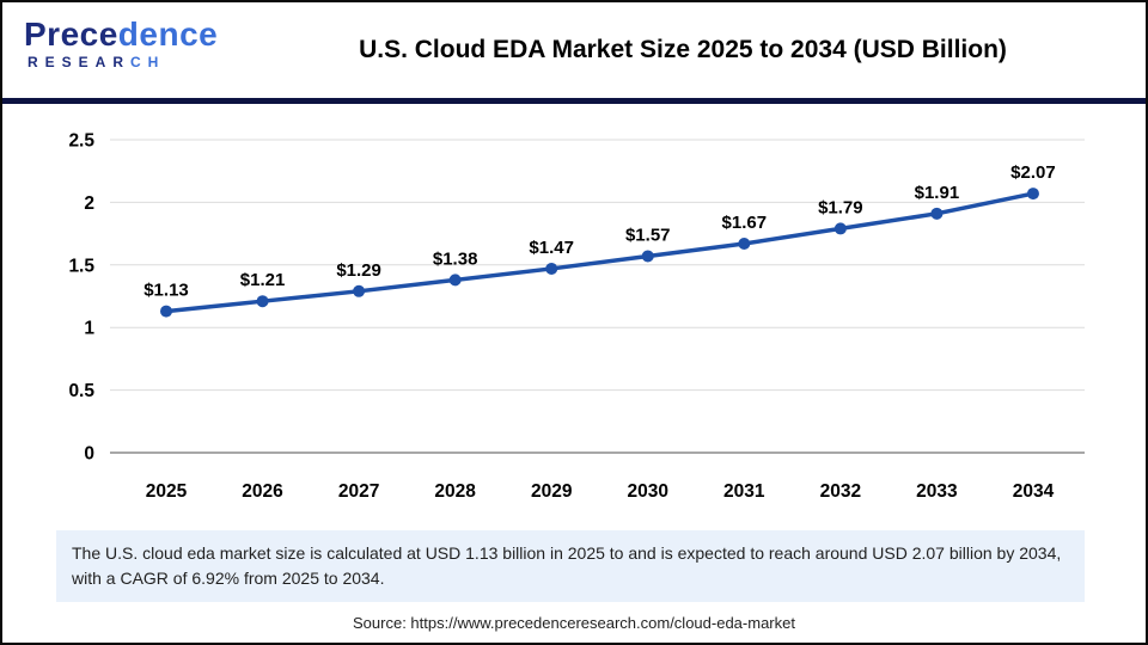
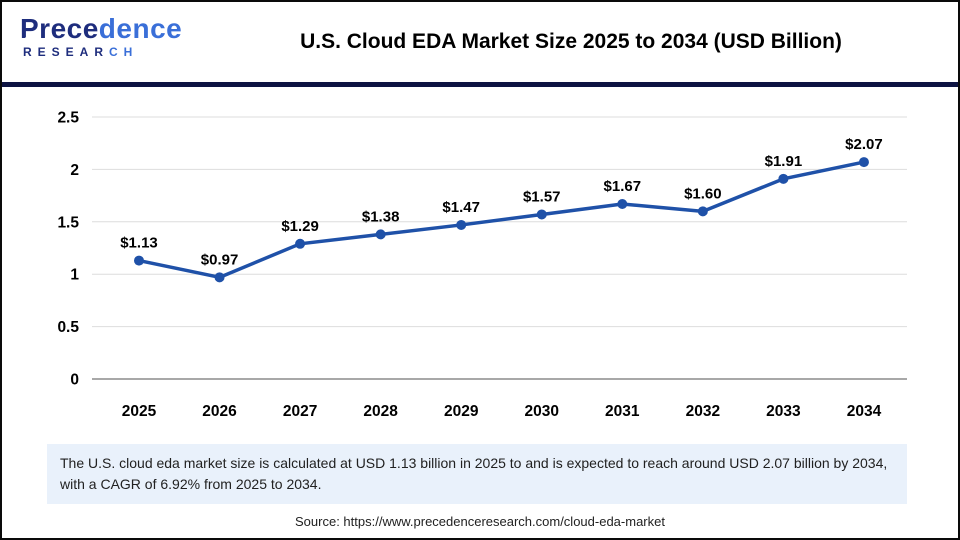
2026: $1.21 -> $0.97
2032: $1.79 -> $1.60
